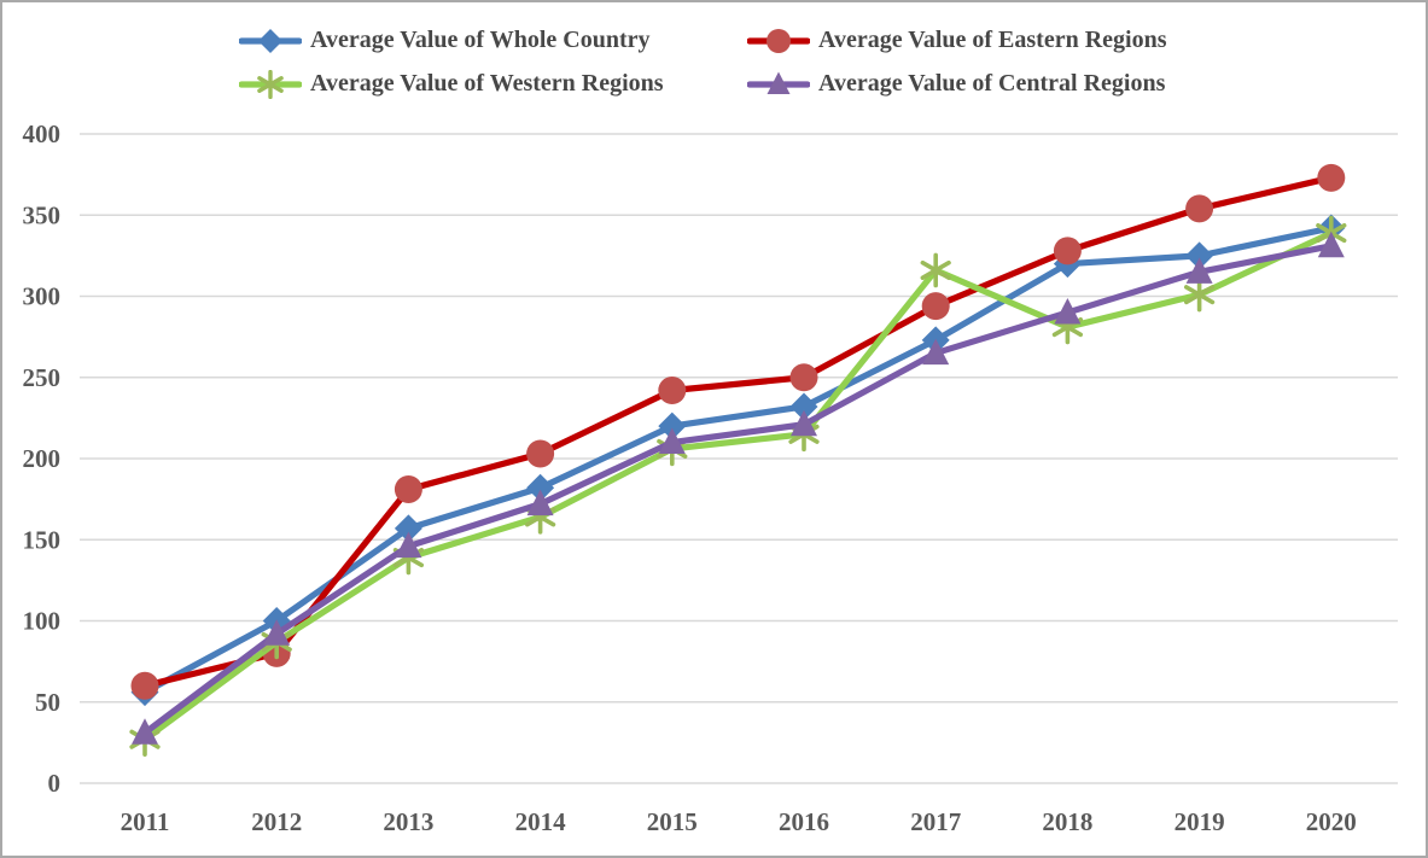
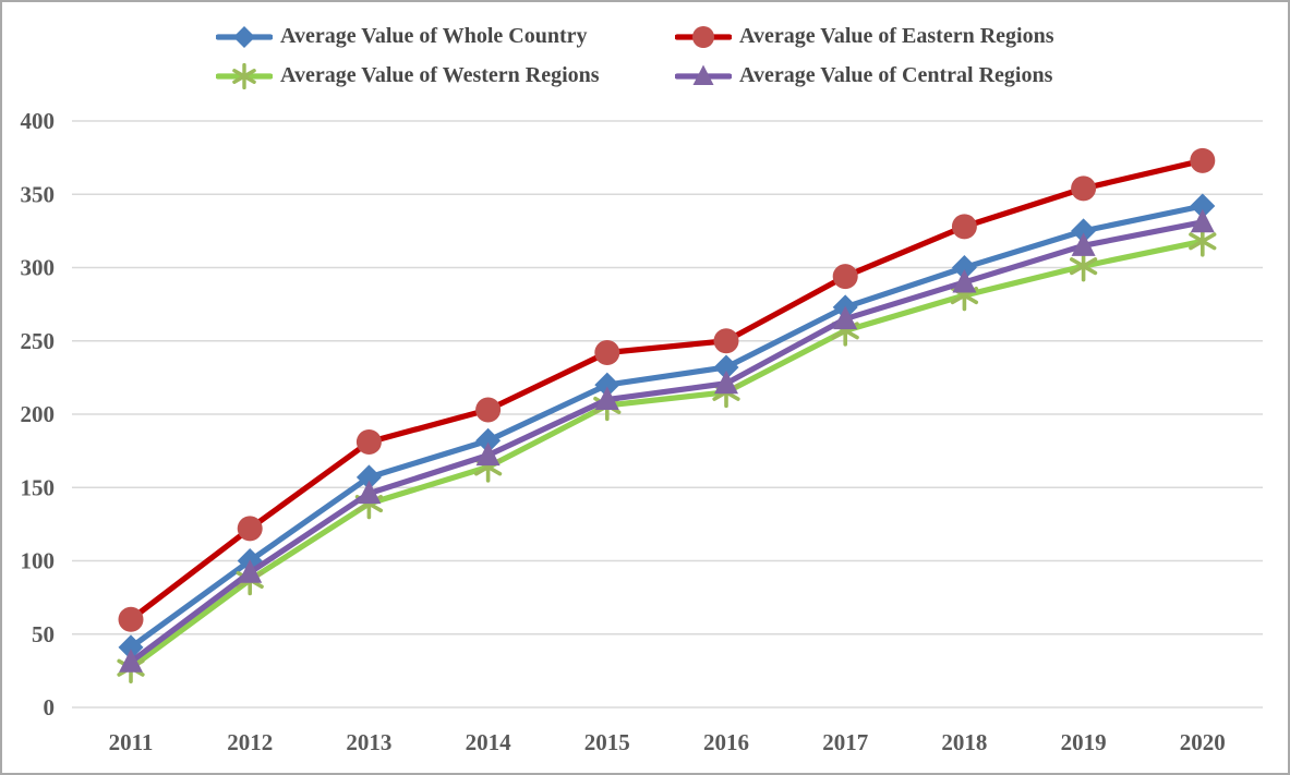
Average Value of Whole Country/2011: 56 -> 41
Average Value of Eastern Regions/2012: 80 -> 122
Average Value of Western Regions/2017: 316 -> 257
Average Value of Whole Country/2018: 320 -> 300
Average Value of Western Regions/2020: 339 -> 318
